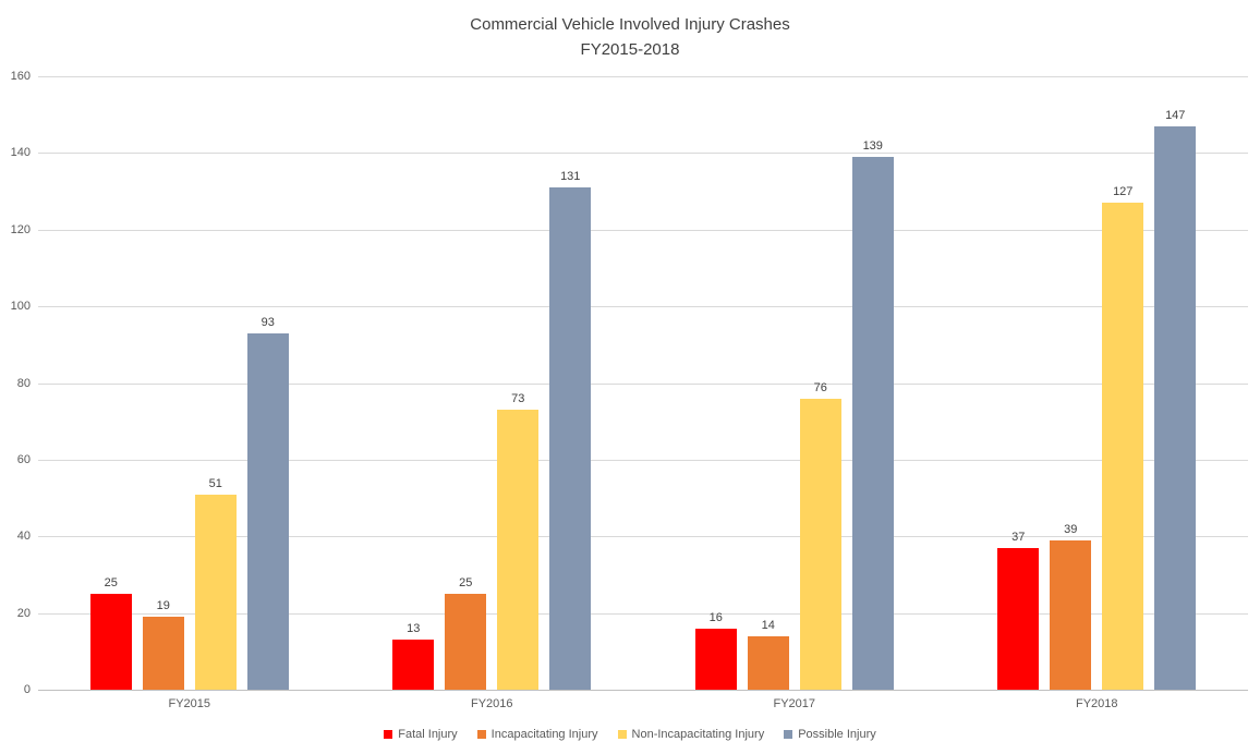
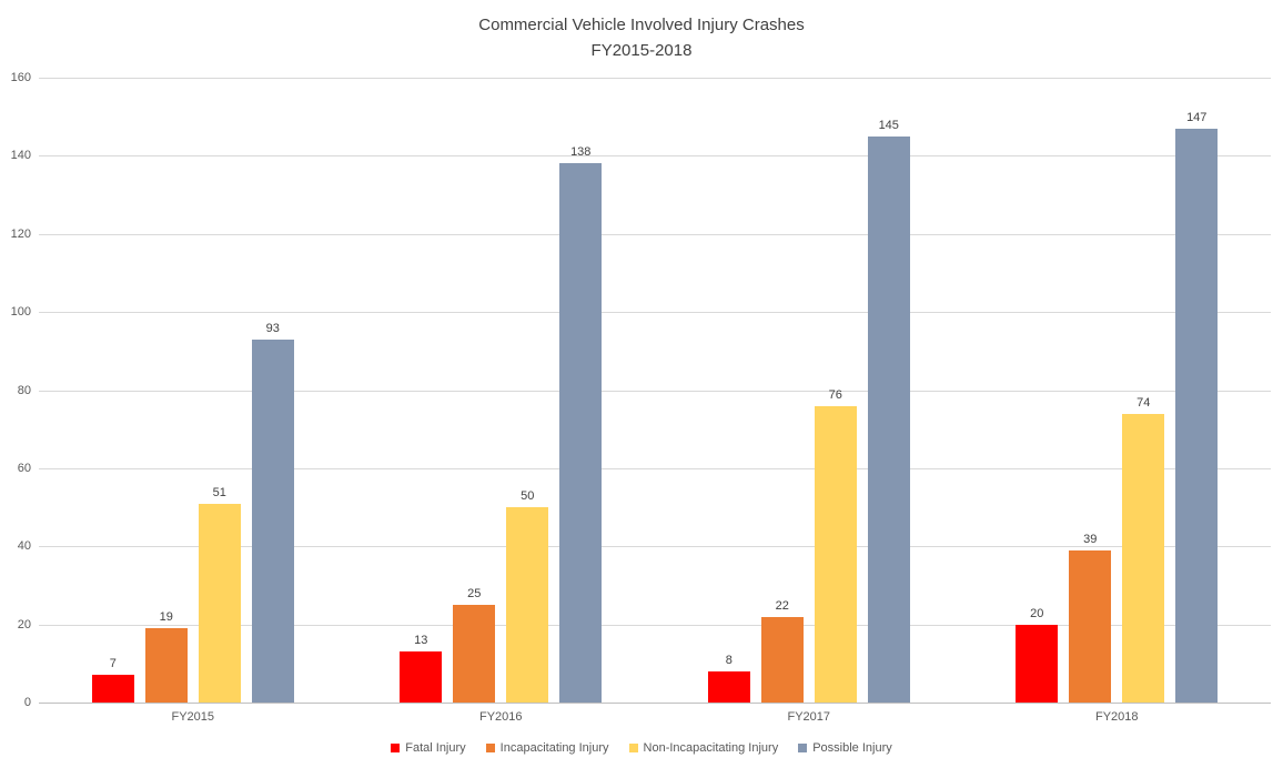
Fatal Injury/FY2015: 25 -> 7
Non-Incapacitating Injury/FY2016: 73 -> 50
Possible Injury/FY2016: 131 -> 138
Fatal Injury/FY2017: 16 -> 8
Incapacitating Injury/FY2017: 14 -> 22
Possible Injury/FY2017: 139 -> 145
Fatal Injury/FY2018: 37 -> 20
Non-Incapacitating Injury/FY2018: 127 -> 74
